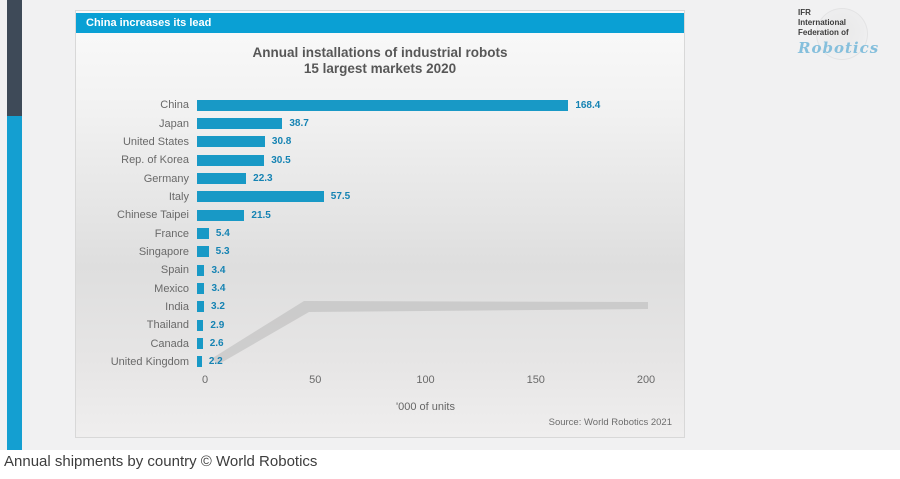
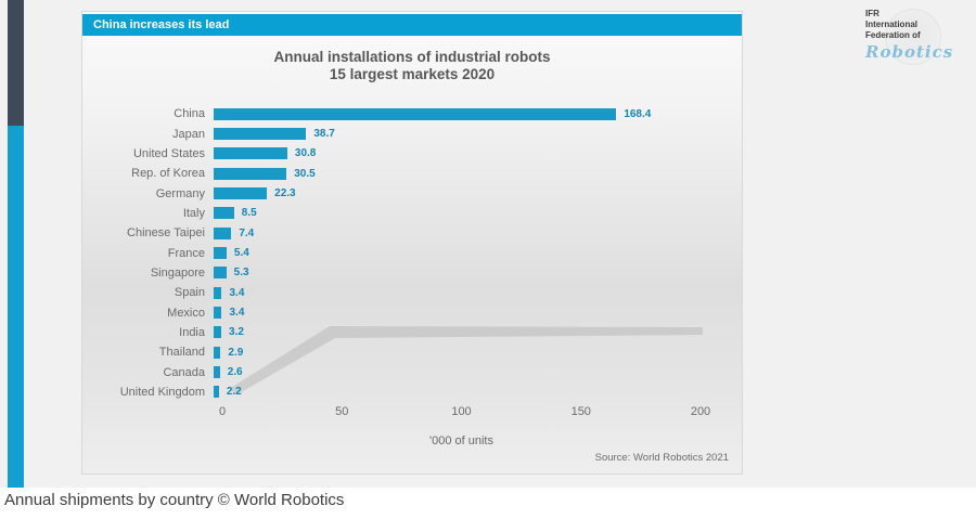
Italy: 57.5 -> 8.5
Chinese Taipei: 21.5 -> 7.4
